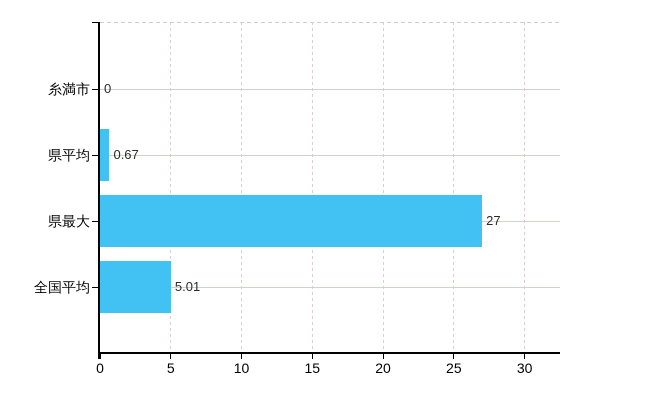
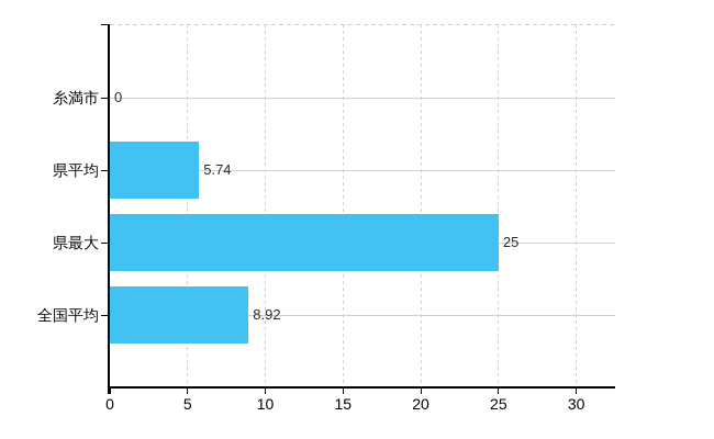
県平均: 0.67 -> 5.74
県最大: 27 -> 25
全国平均: 5.01 -> 8.92
